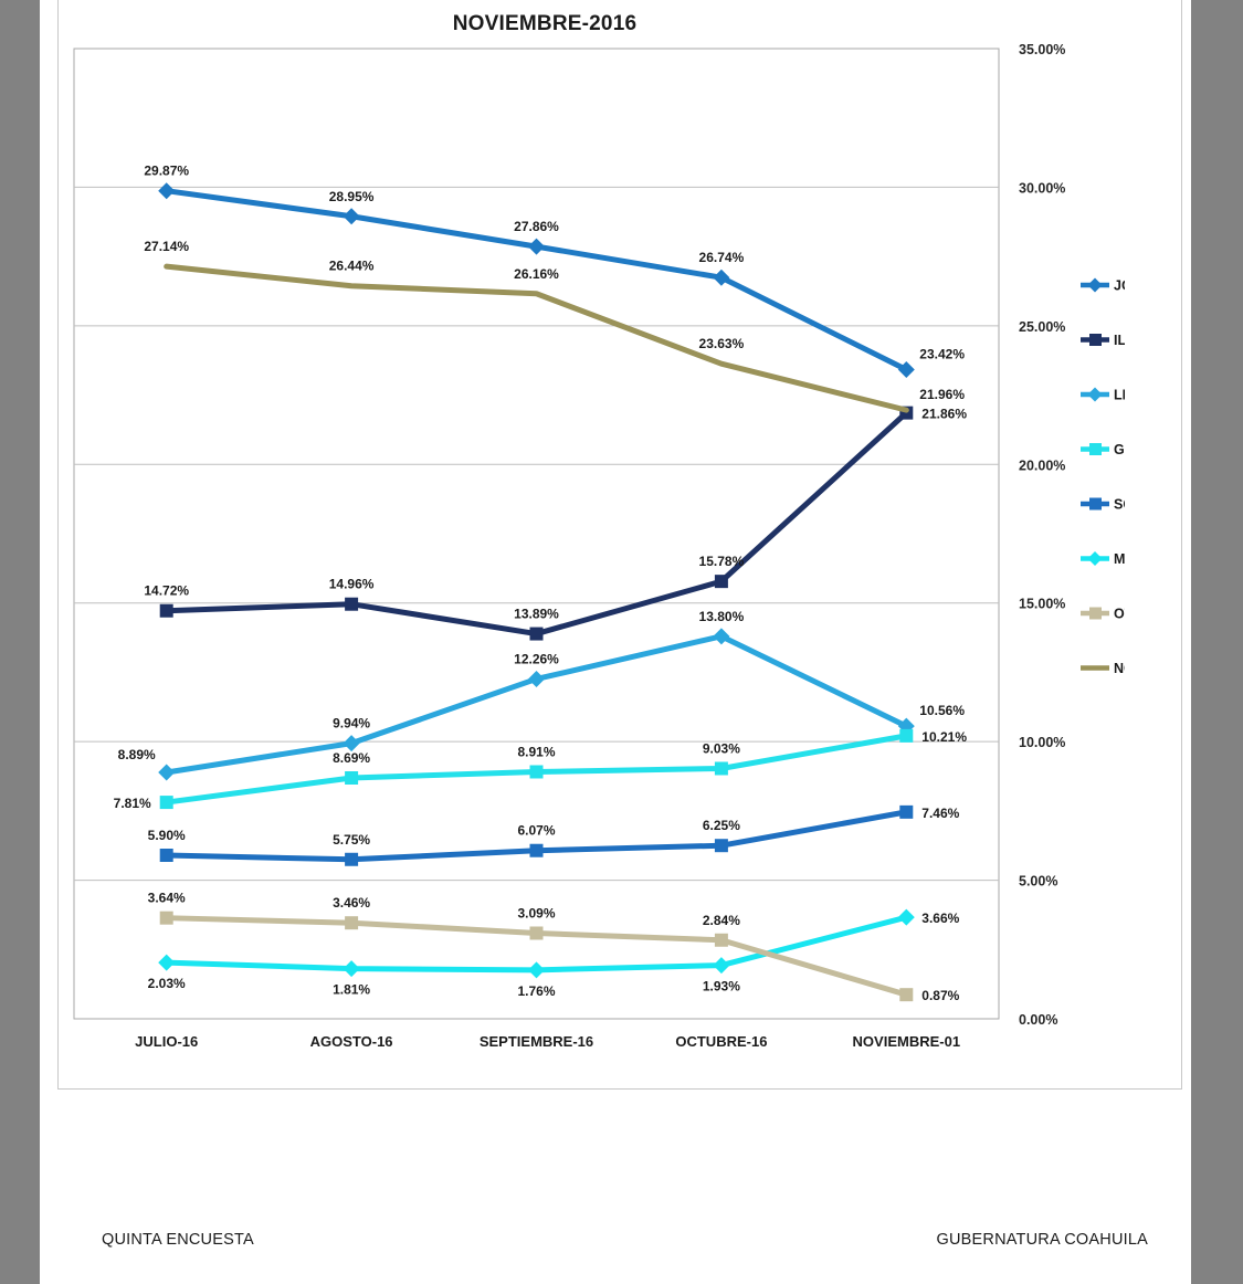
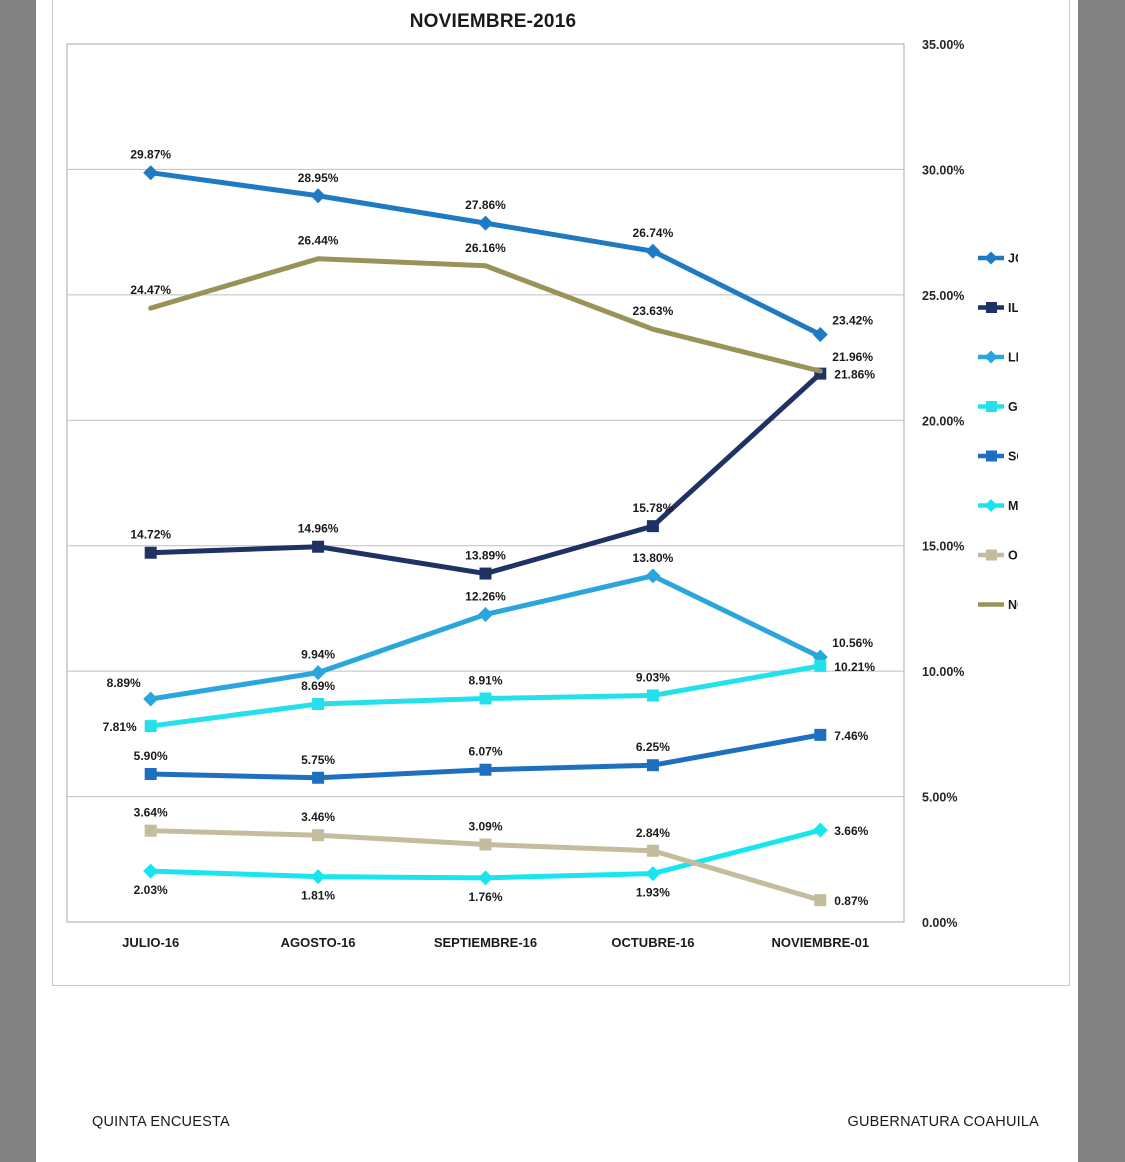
NO SABE/JULIO-16: 27.14% -> 24.47%
